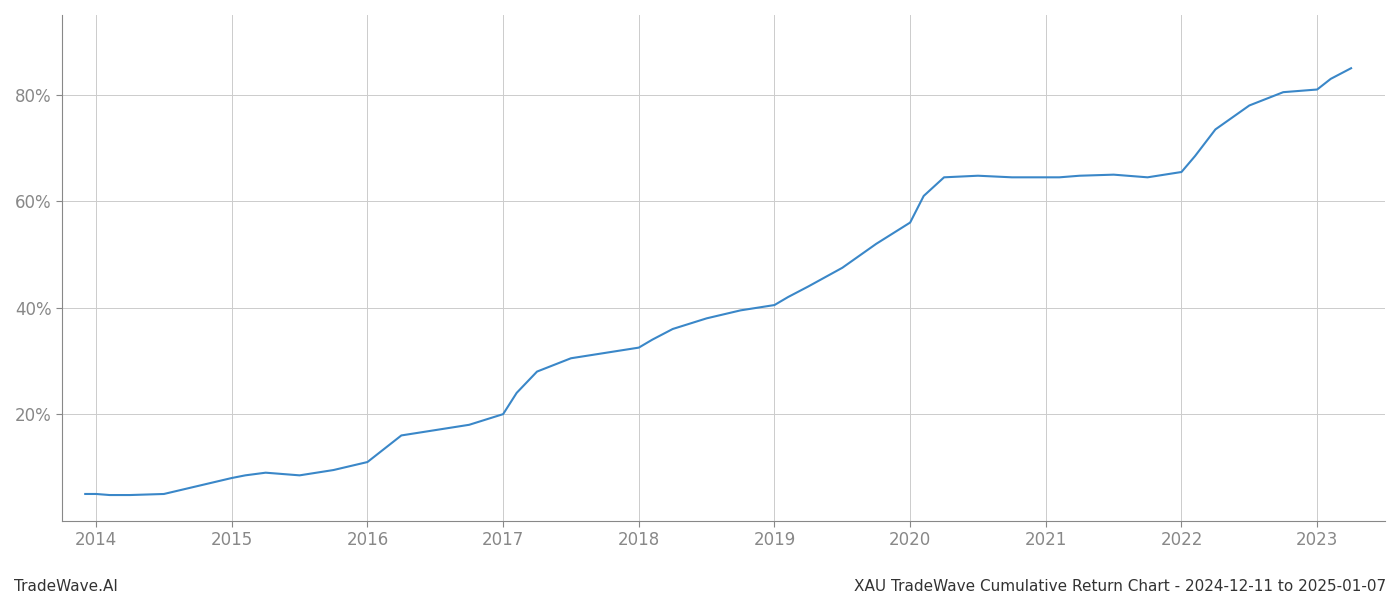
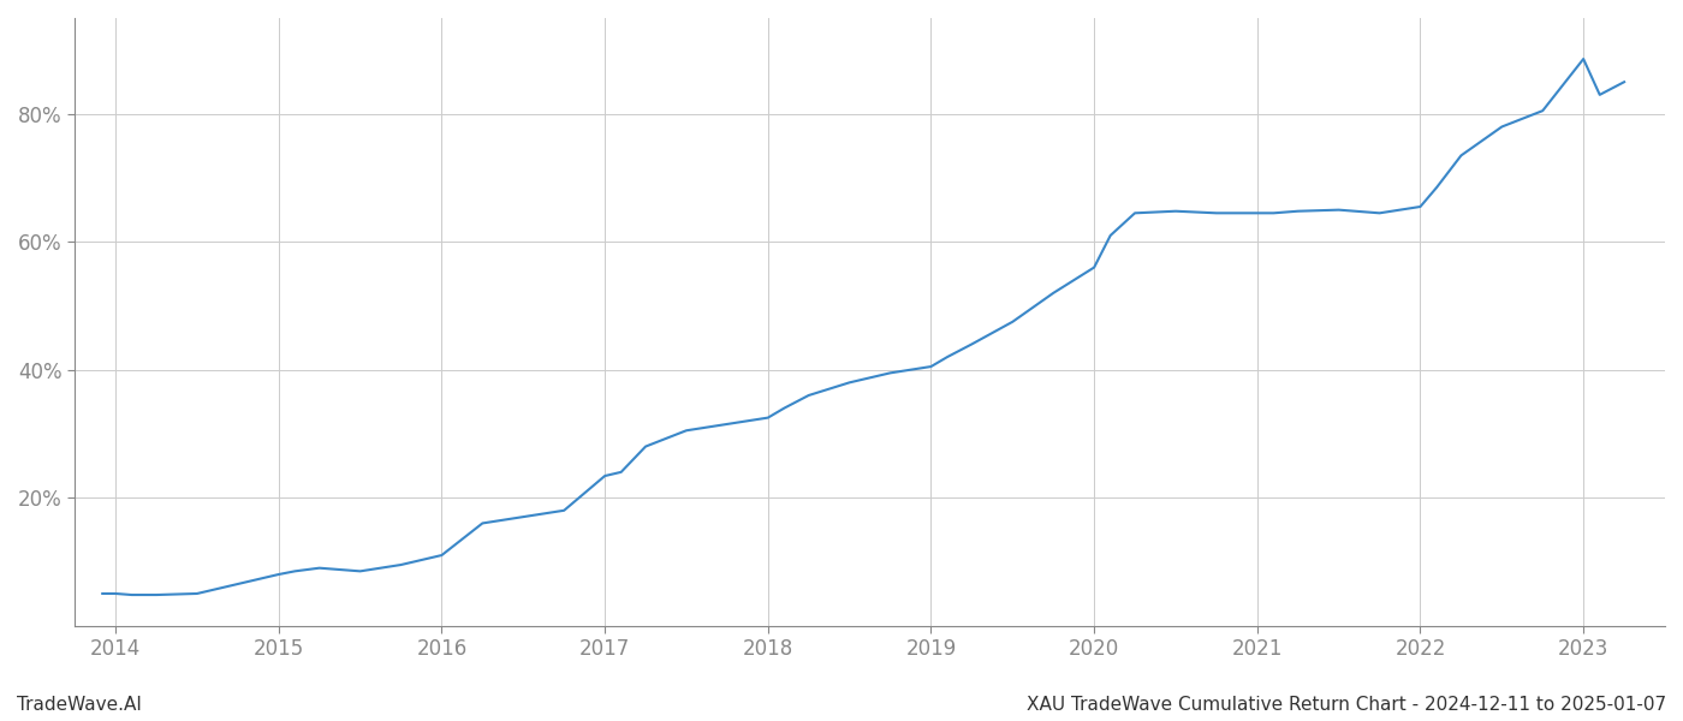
2017: 20.0% -> 23.4%
2023: 81.0% -> 88.6%
